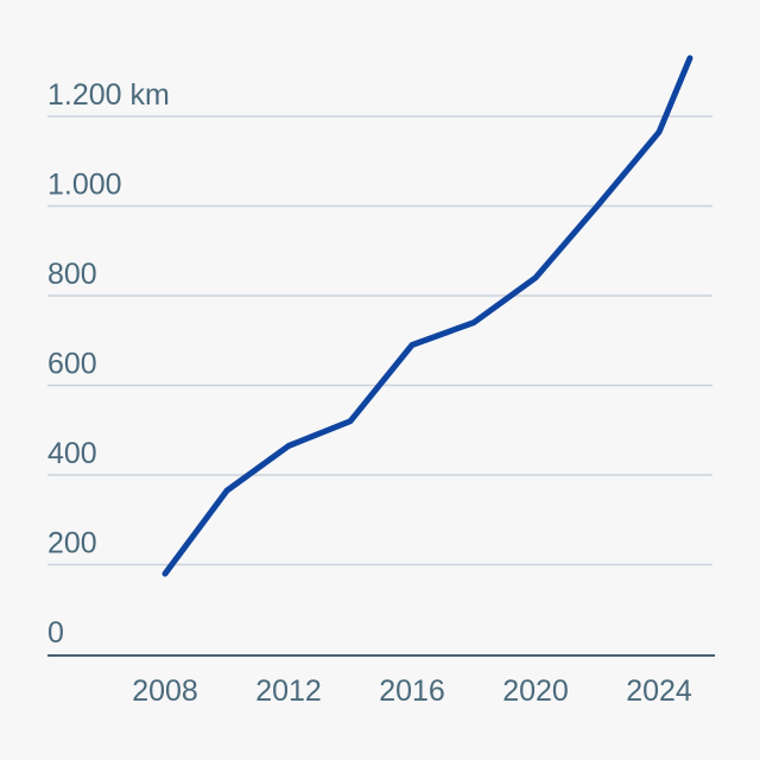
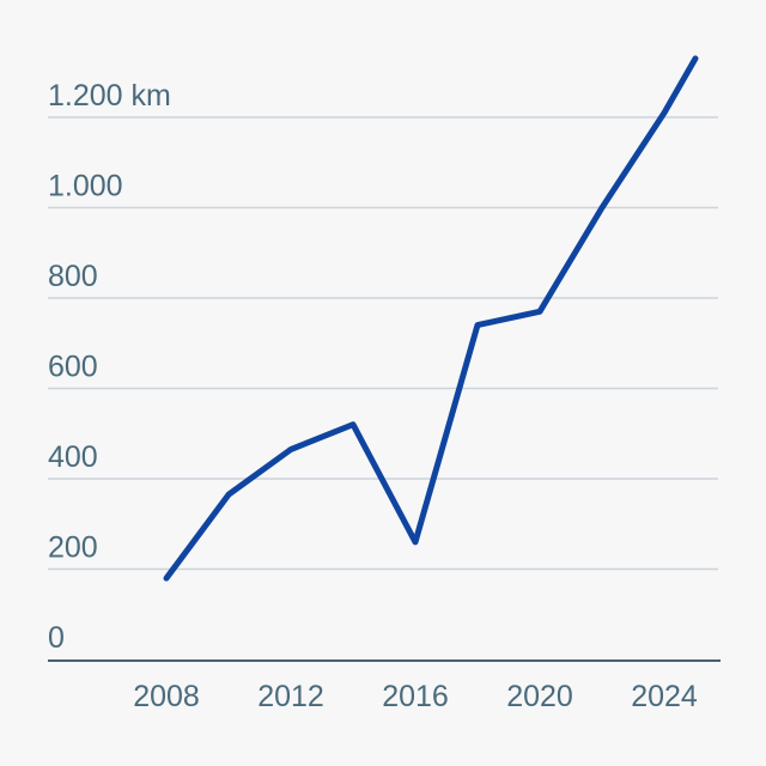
2016: 690 -> 260
2020: 840 -> 770
2024: 1160 -> 1210
